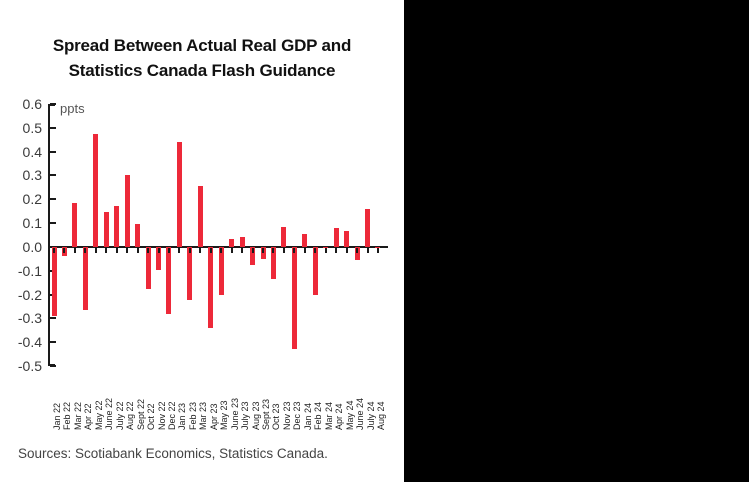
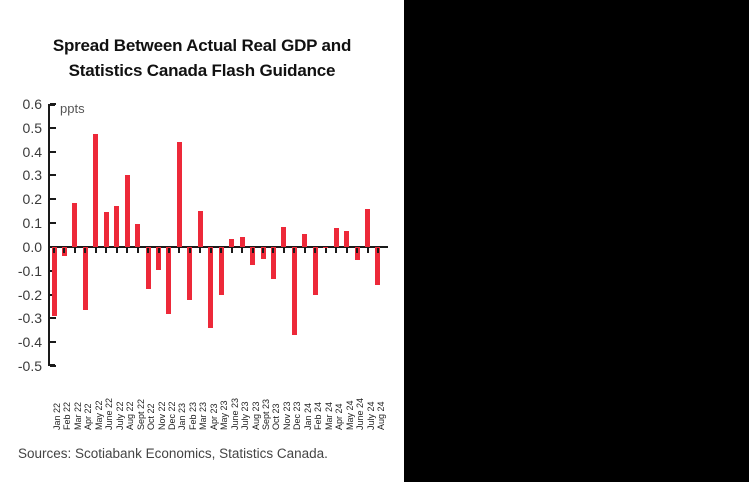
Mar 23: 0.26 -> 0.15
Dec 23: -0.43 -> -0.37
Aug 24: -0.01 -> -0.16
